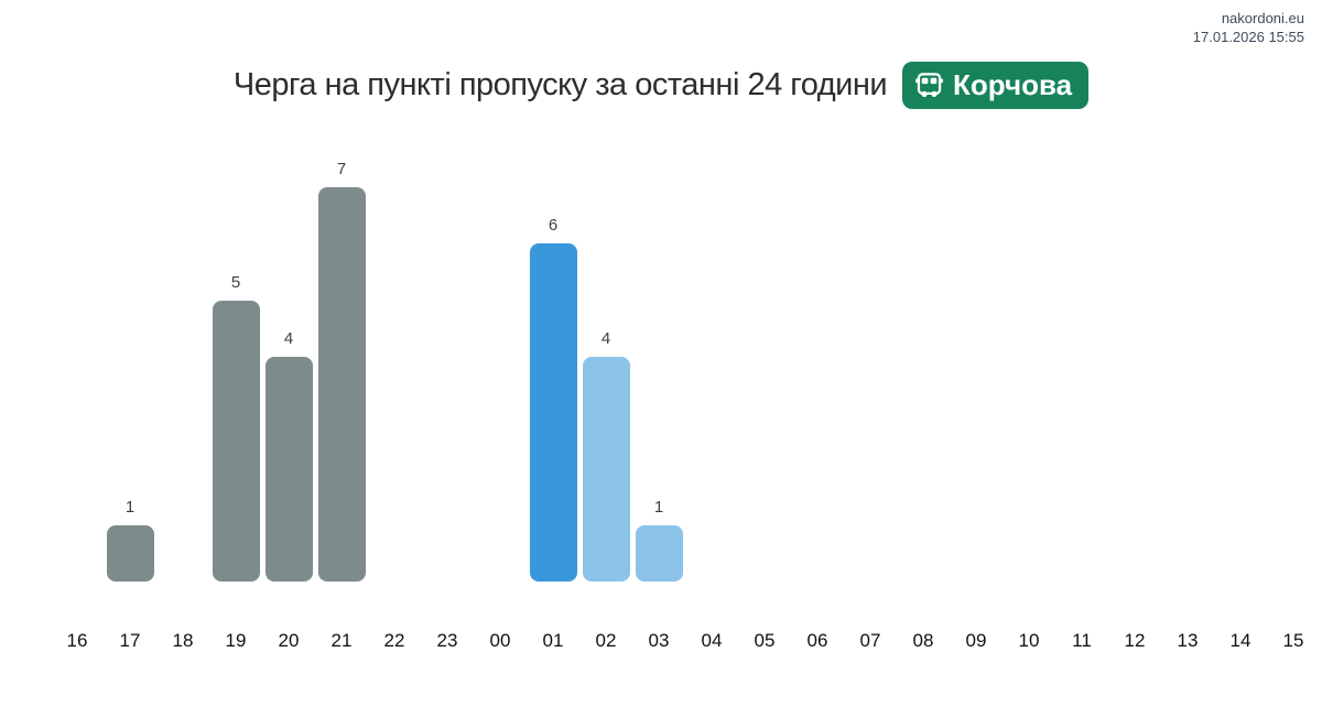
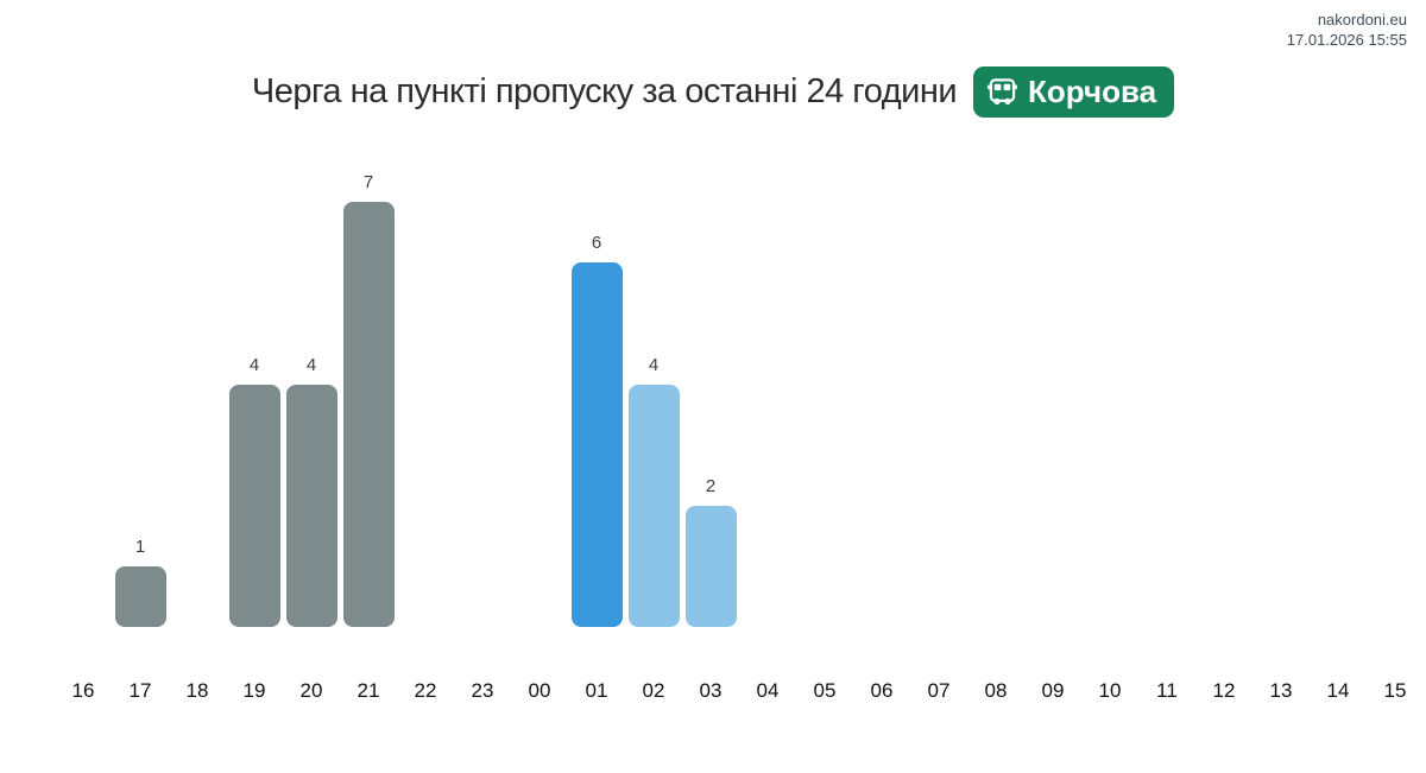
19: 5 -> 4
03: 1 -> 2
